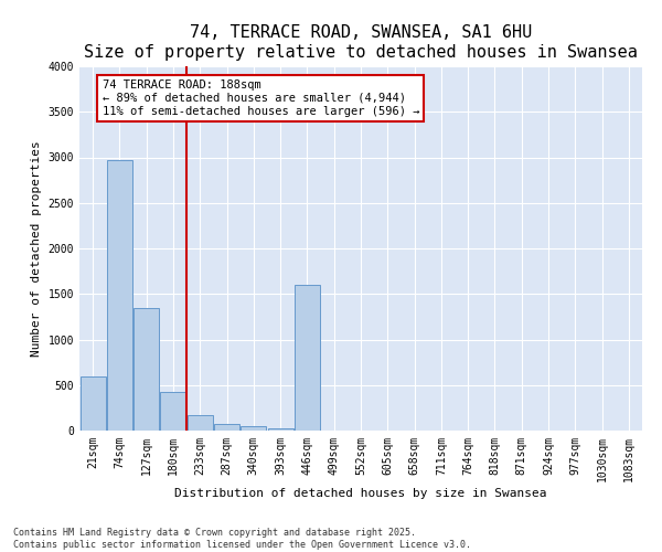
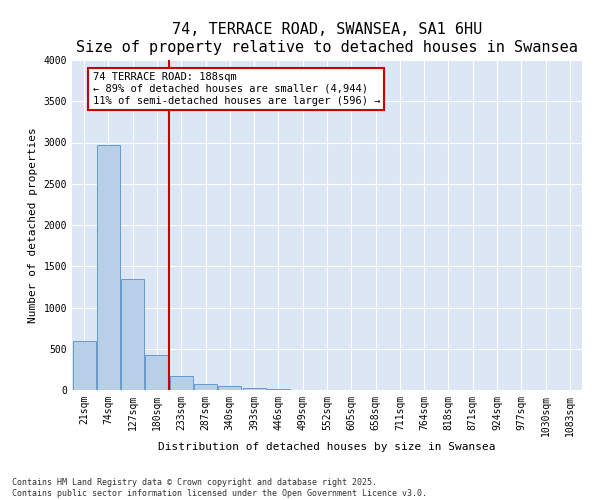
446sqm: 1600 -> 10
